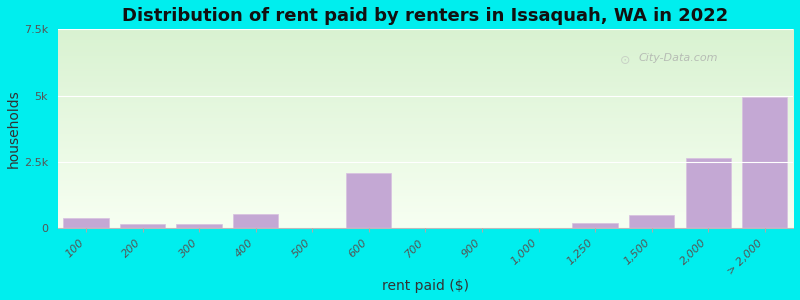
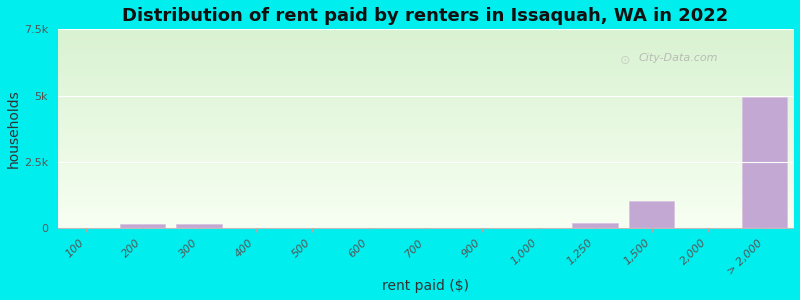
100: 0.40k -> 0.02k
400: 0.55k -> 0.03k
600: 2.10k -> 0.02k
1,500: 0.50k -> 1.05k
2,000: 2.65k -> 0.02k
